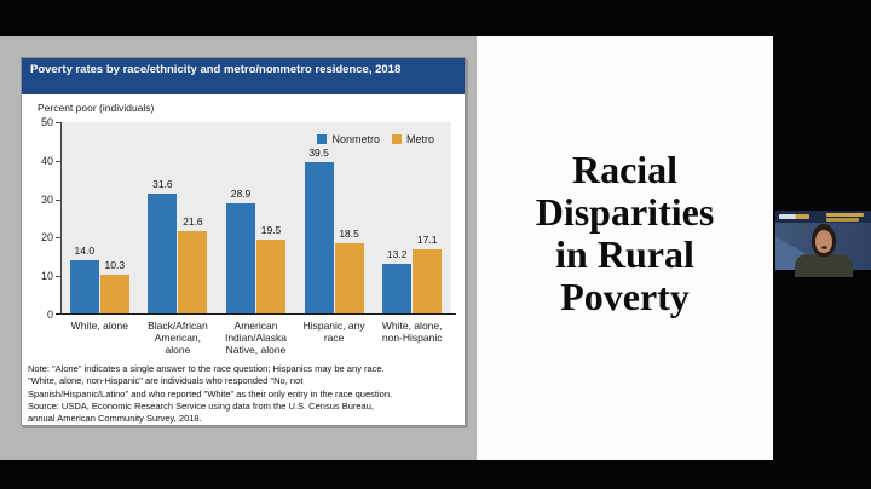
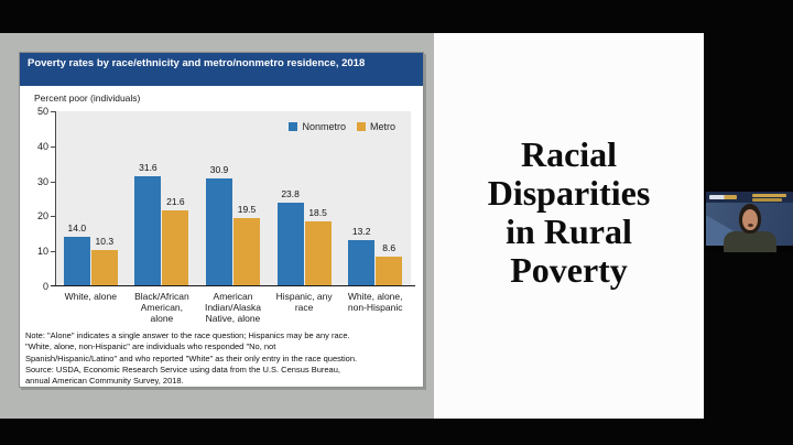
Nonmetro/American Indian/Alaska Native, alone: 28.9 -> 30.9
Nonmetro/Hispanic, any race: 39.5 -> 23.8
Metro/White, alone, non-Hispanic: 17.1 -> 8.6
